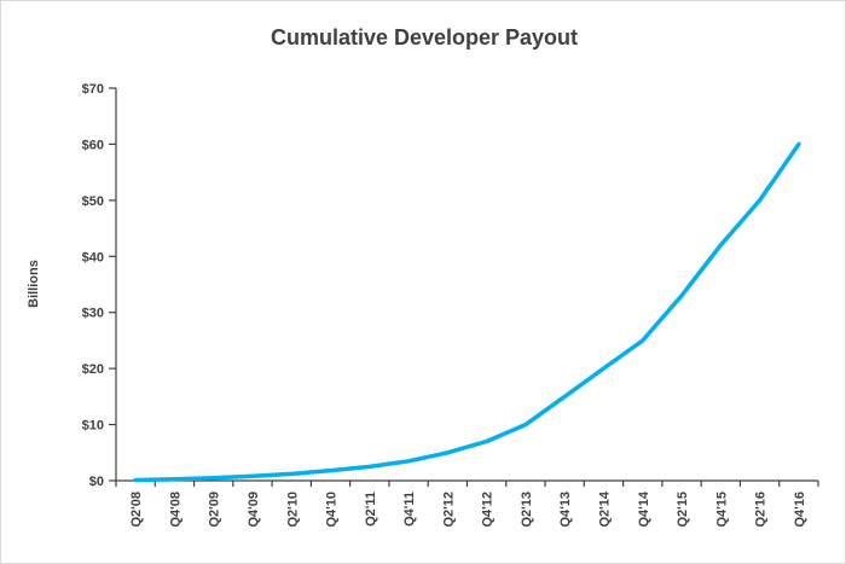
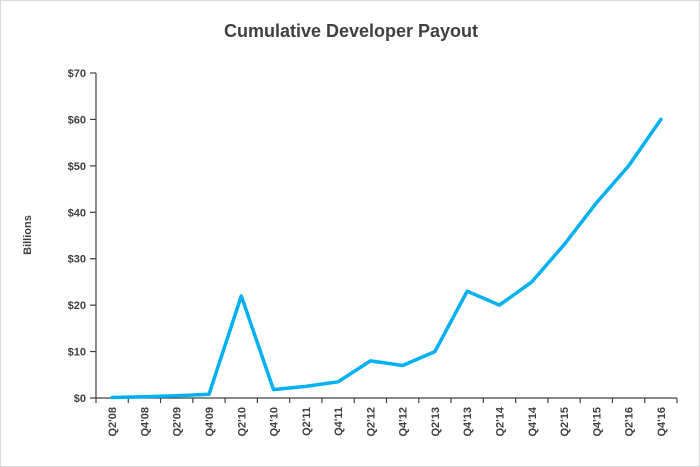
Q2'10: $1 -> $22
Q2'12: $5 -> $8
Q4'13: $15 -> $23
